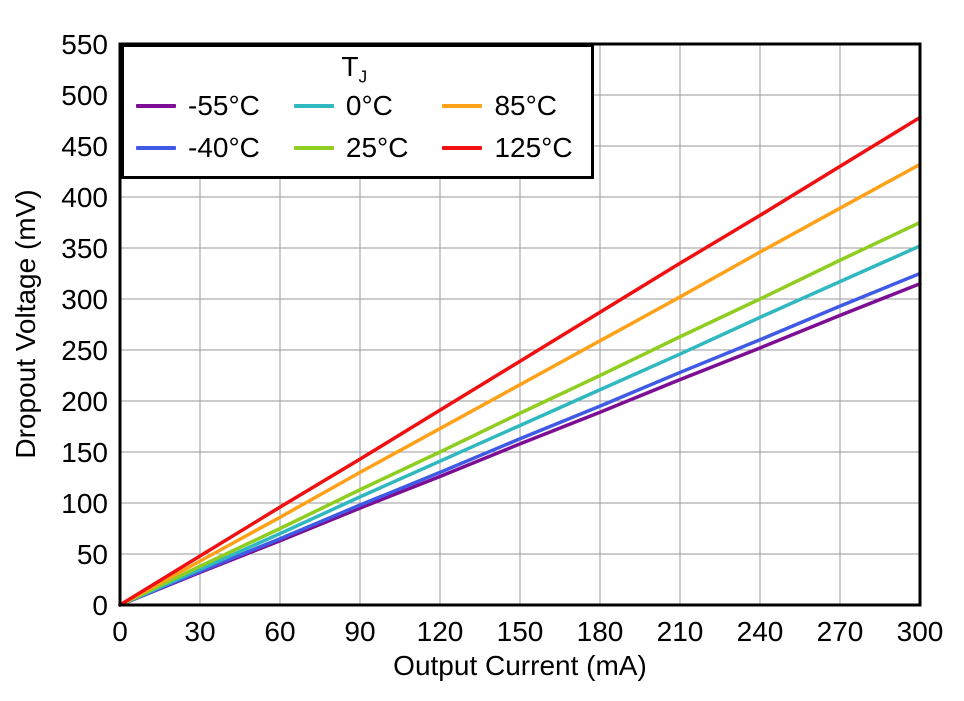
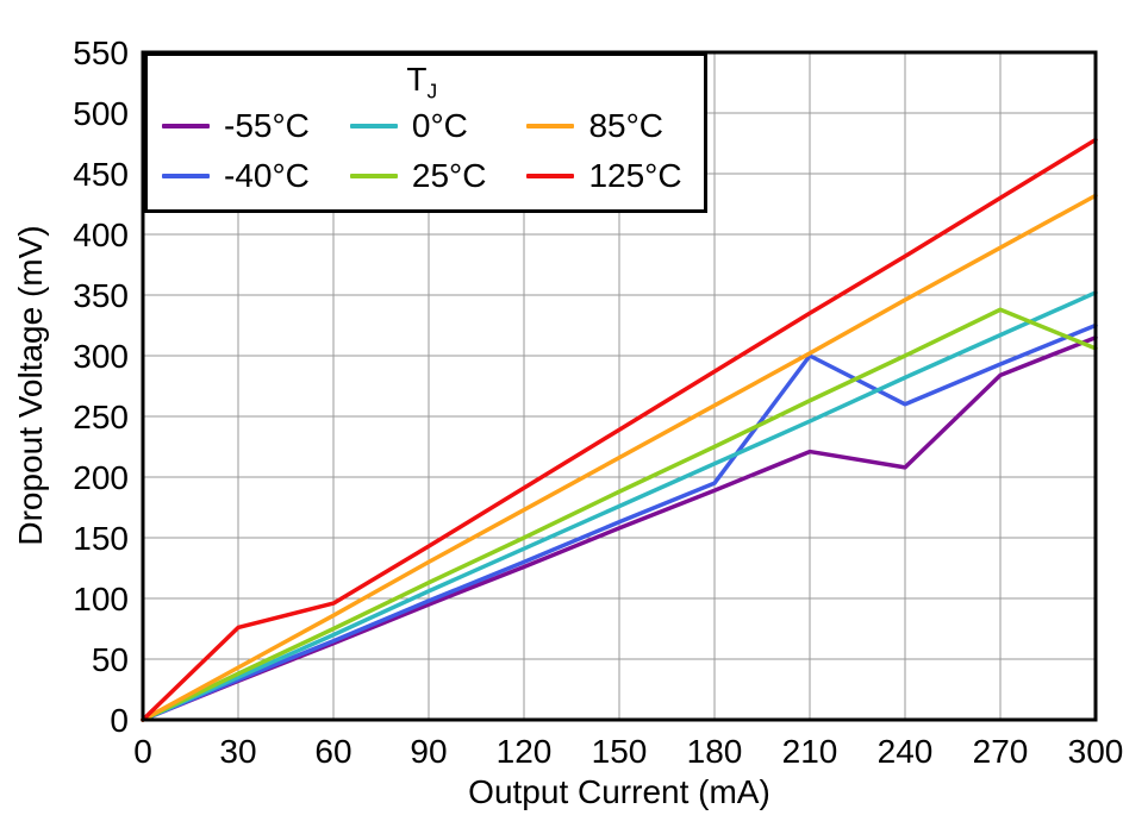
125°C/30: 48 -> 76
-40°C/210: 228 -> 300
-55°C/240: 252 -> 208
25°C/300: 375 -> 306
